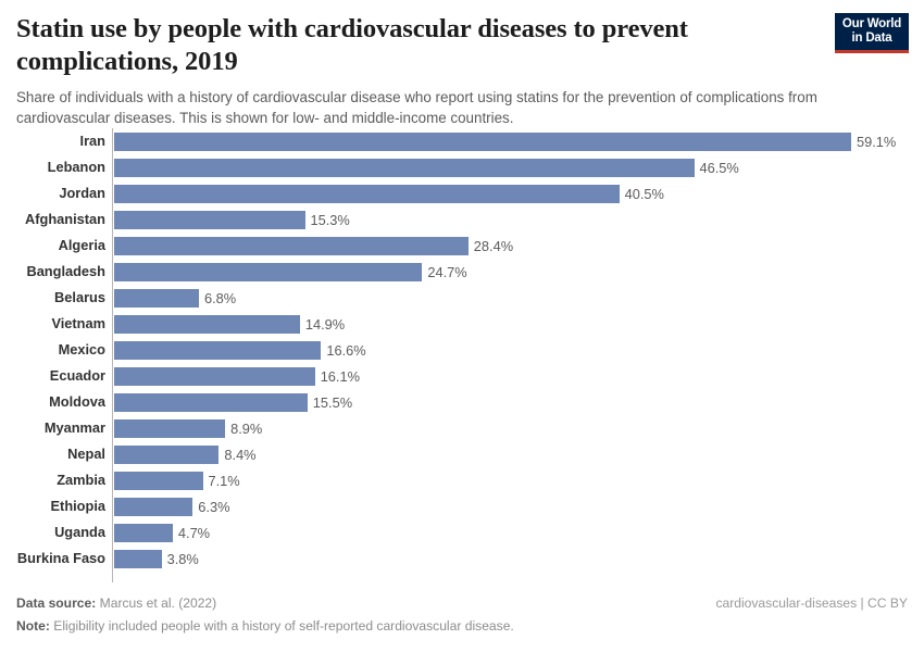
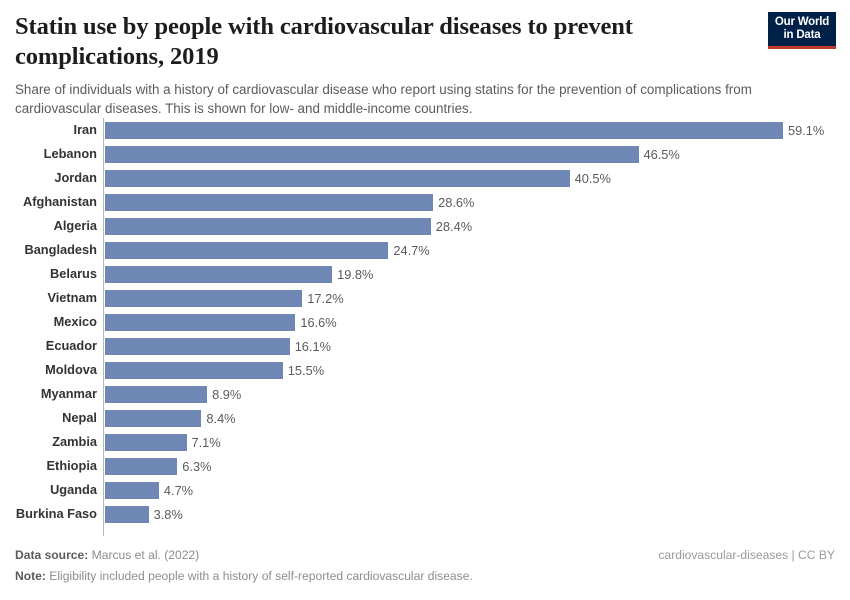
Afghanistan: 15.3% -> 28.6%
Belarus: 6.8% -> 19.8%
Vietnam: 14.9% -> 17.2%
